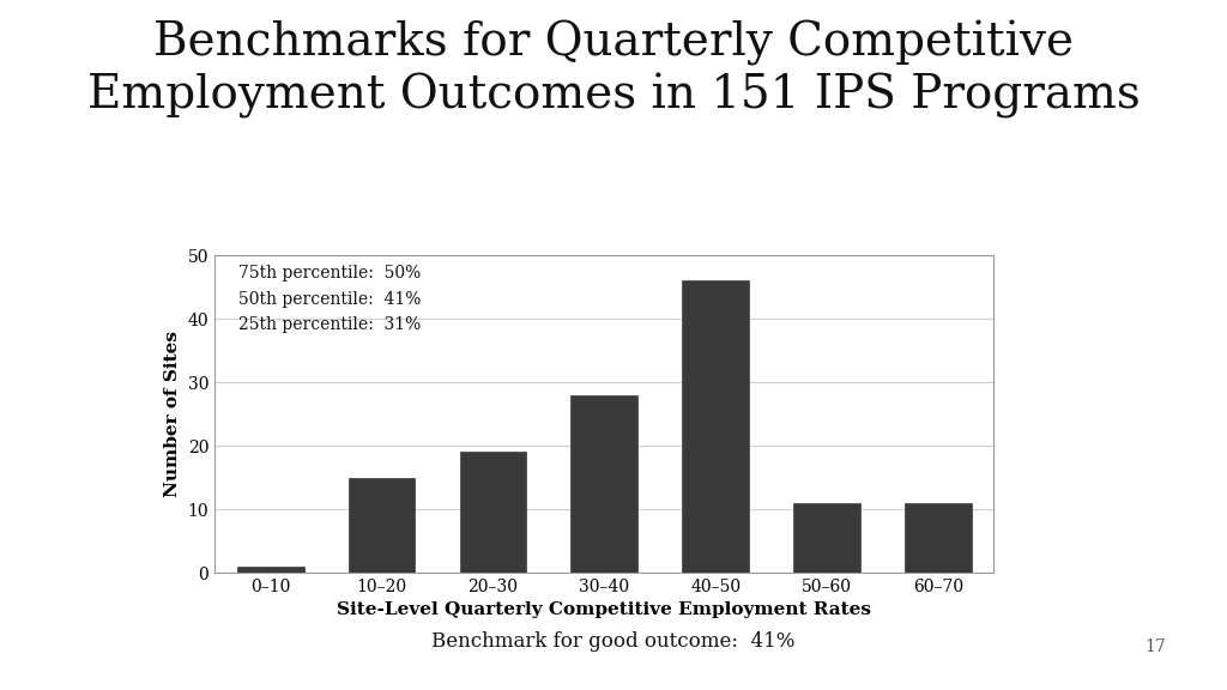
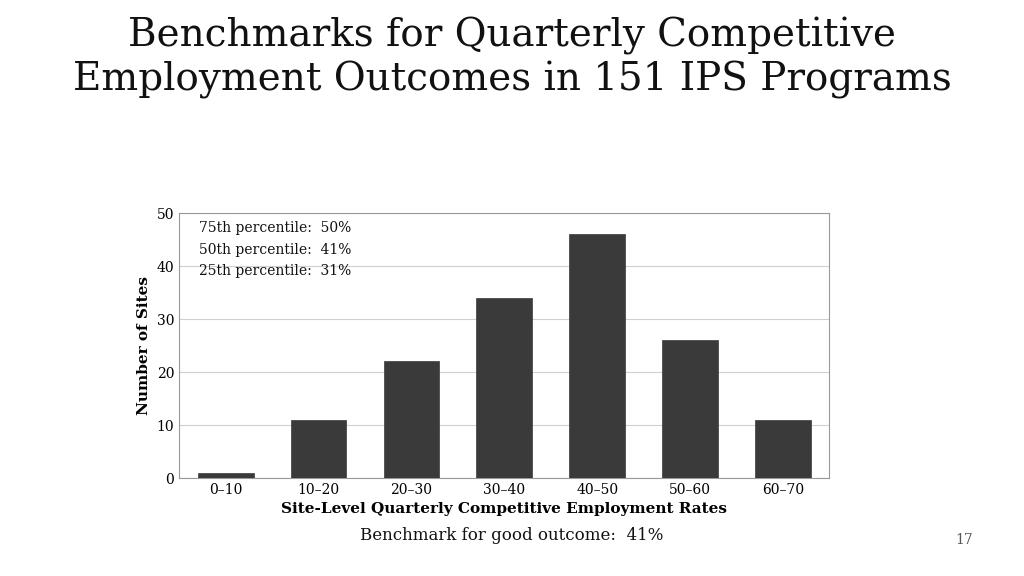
10–20: 15 -> 11
20–30: 19 -> 22
30–40: 28 -> 34
50–60: 11 -> 26
